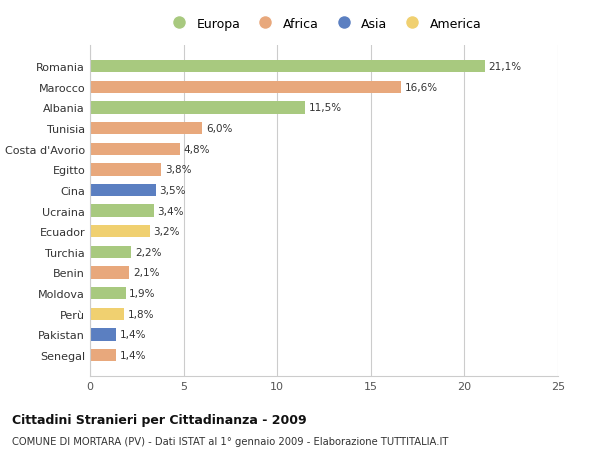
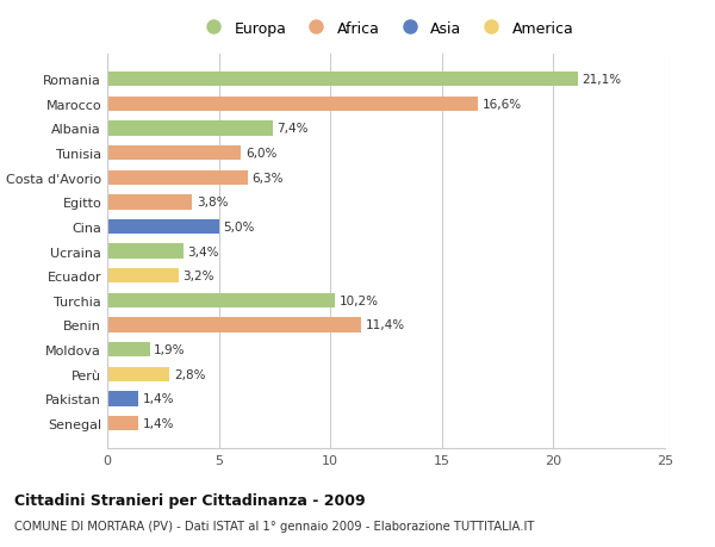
Albania: 11,5% -> 7,4%
Costa d'Avorio: 4,8% -> 6,3%
Cina: 3,5% -> 5,0%
Turchia: 2,2% -> 10,2%
Benin: 2,1% -> 11,4%
Perù: 1,8% -> 2,8%
